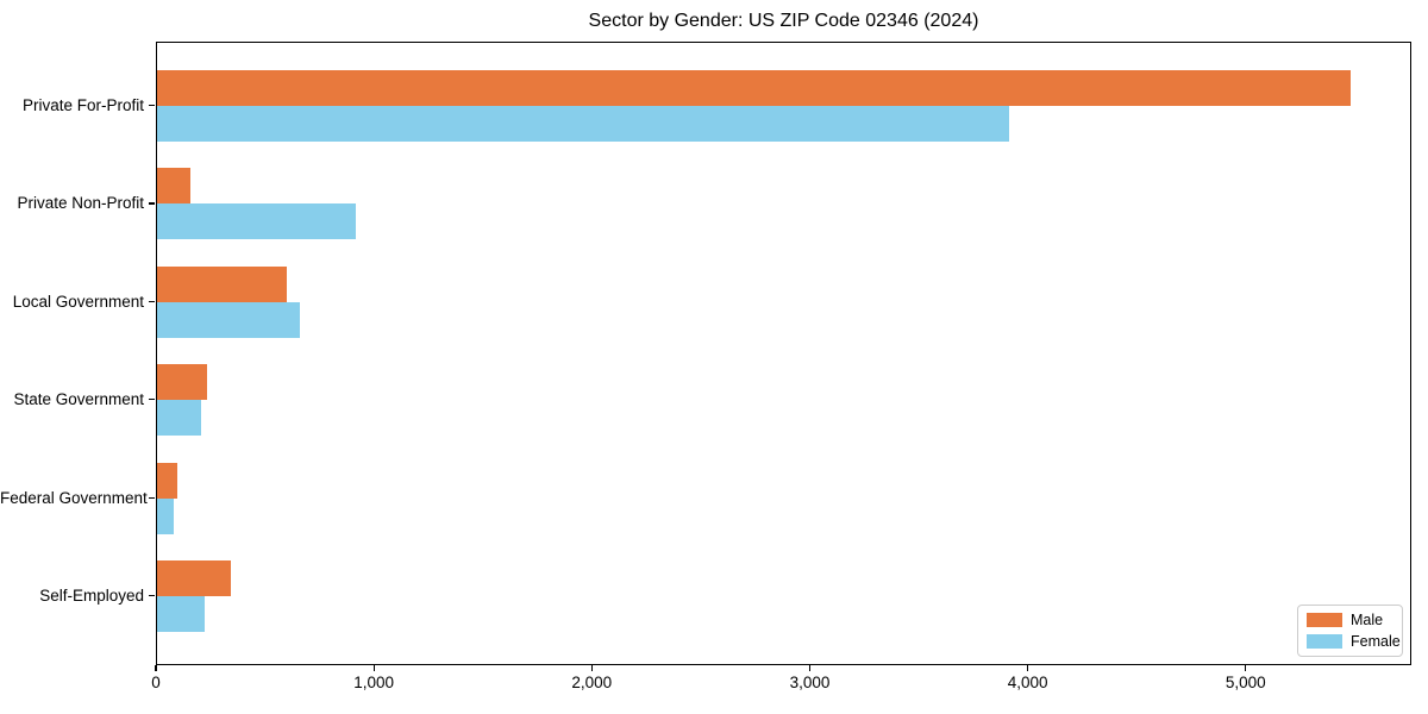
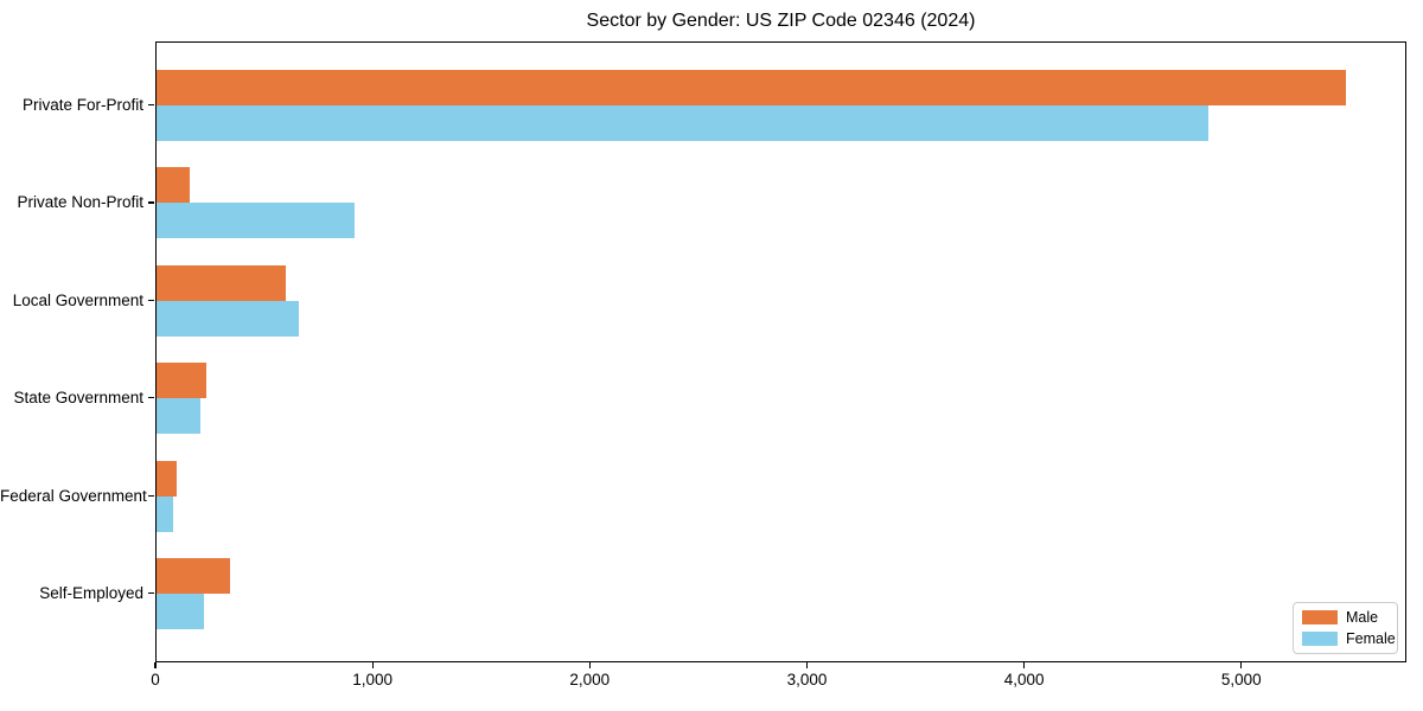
Female/Private For-Profit: 3910 -> 4840
